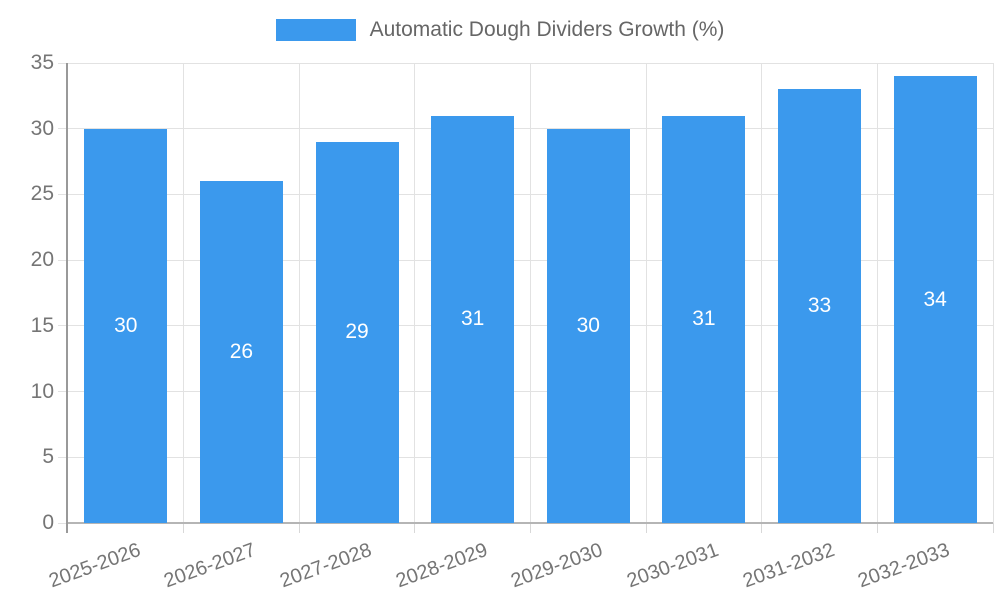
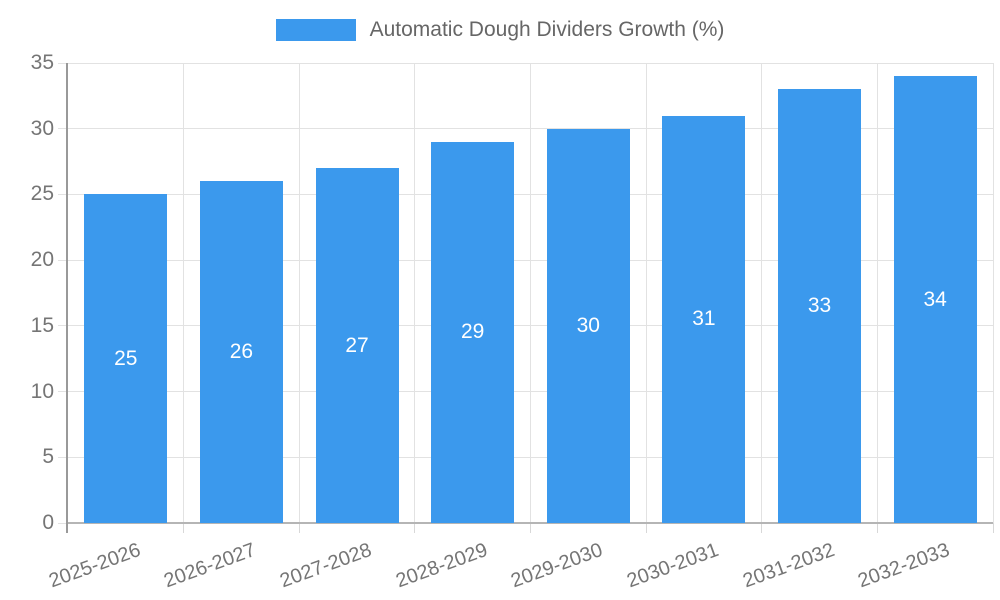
2025-2026: 30 -> 25
2027-2028: 29 -> 27
2028-2029: 31 -> 29
